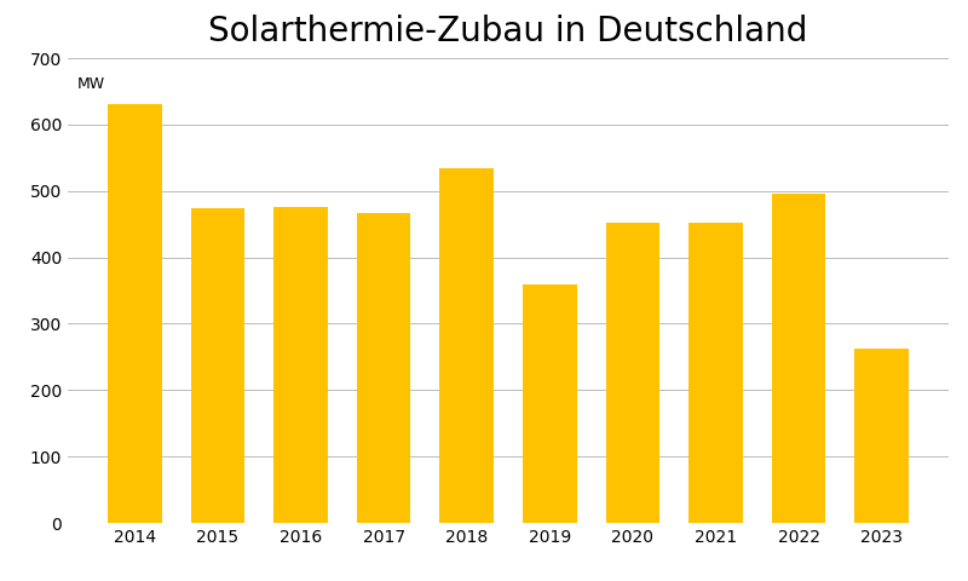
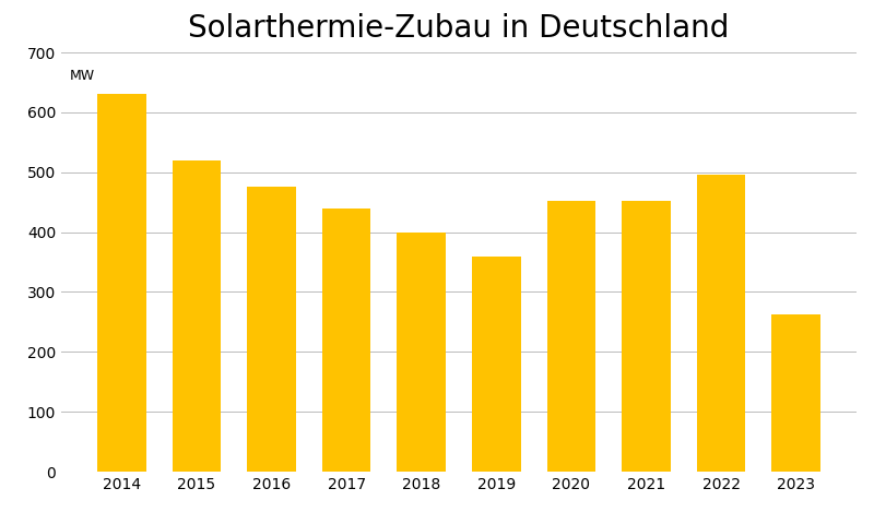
2015: 474 -> 520
2017: 466 -> 440
2018: 534 -> 400
